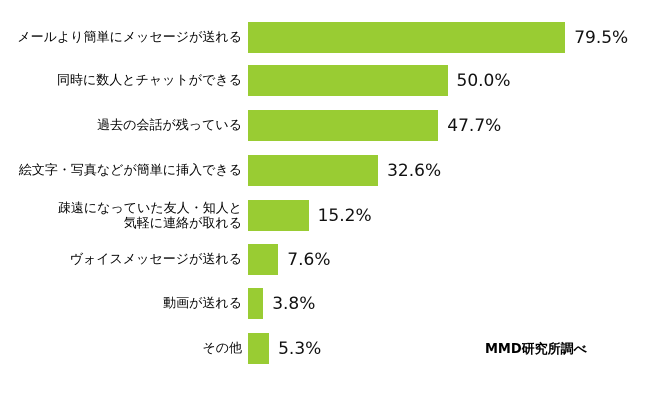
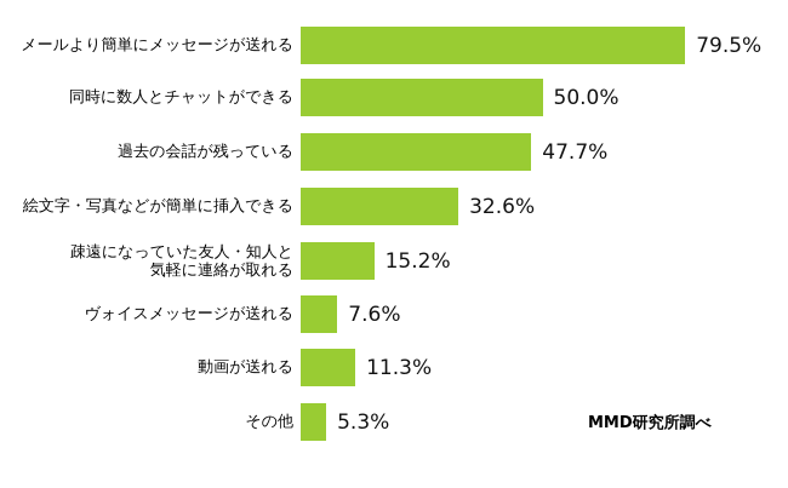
動画が送れる: 3.8% -> 11.3%
